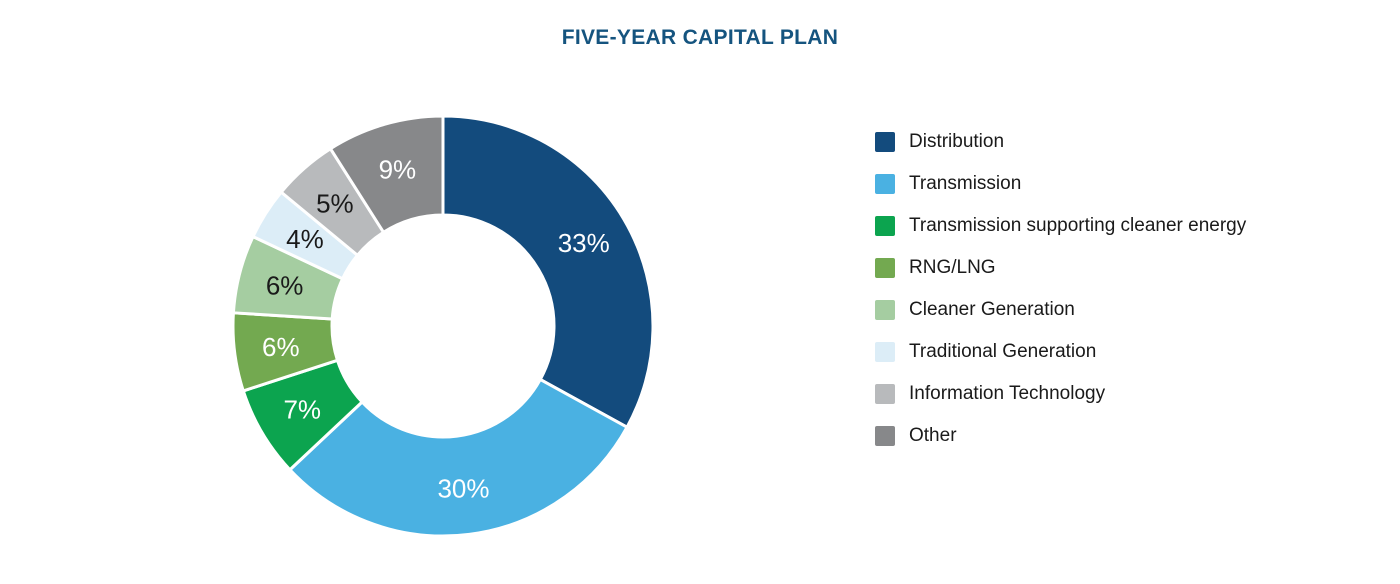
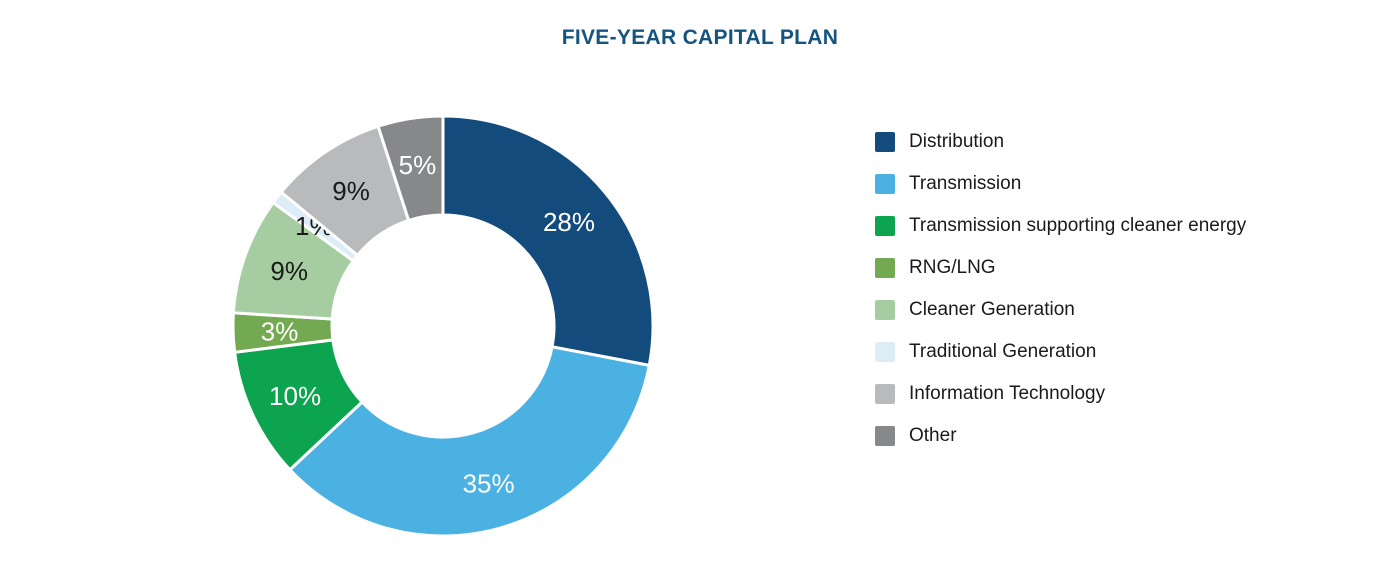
Distribution: 33% -> 28%
Transmission: 30% -> 35%
Transmission supporting cleaner energy: 7% -> 10%
RNG/LNG: 6% -> 3%
Cleaner Generation: 6% -> 9%
Traditional Generation: 4% -> 1%
Information Technology: 5% -> 9%
Other: 9% -> 5%
